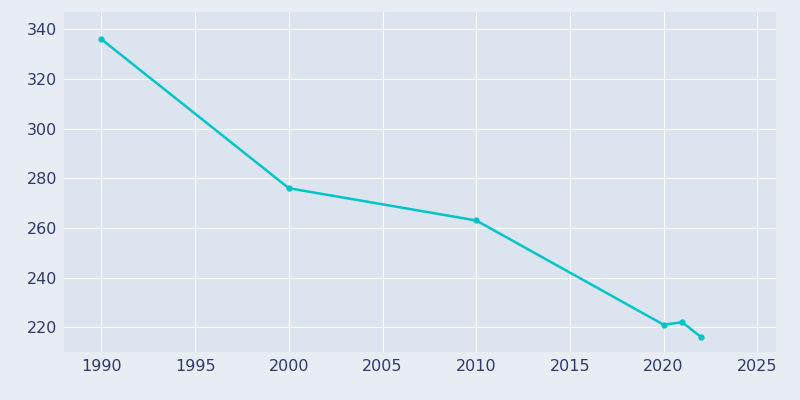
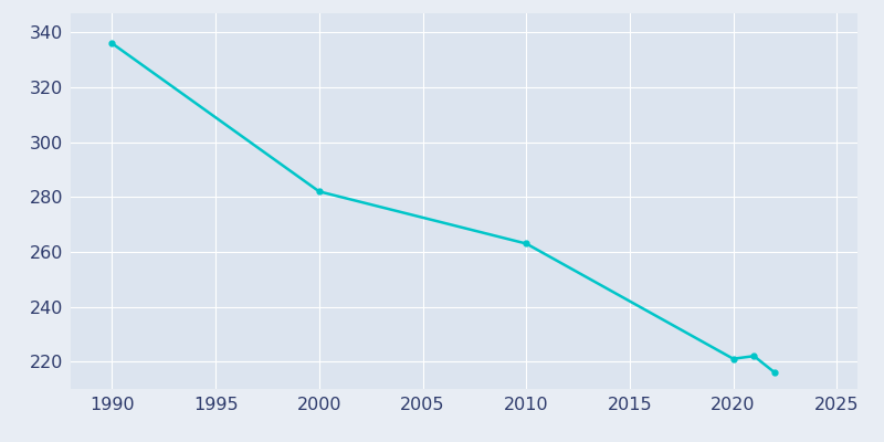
2000: 276 -> 282
